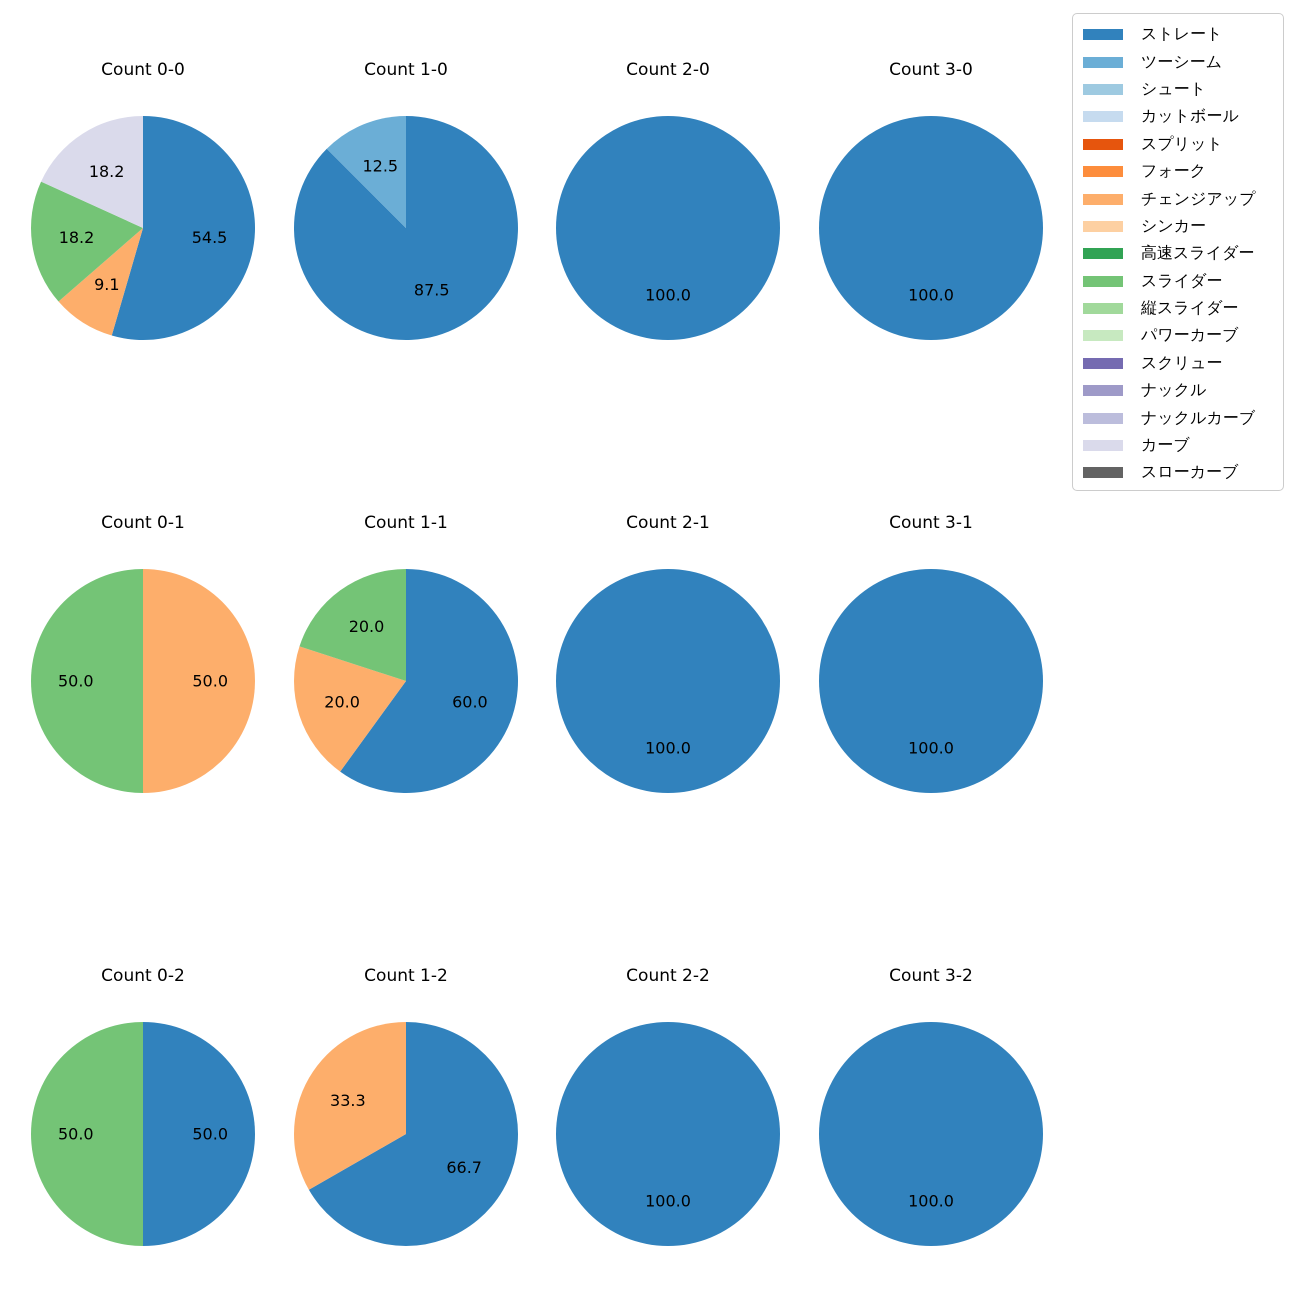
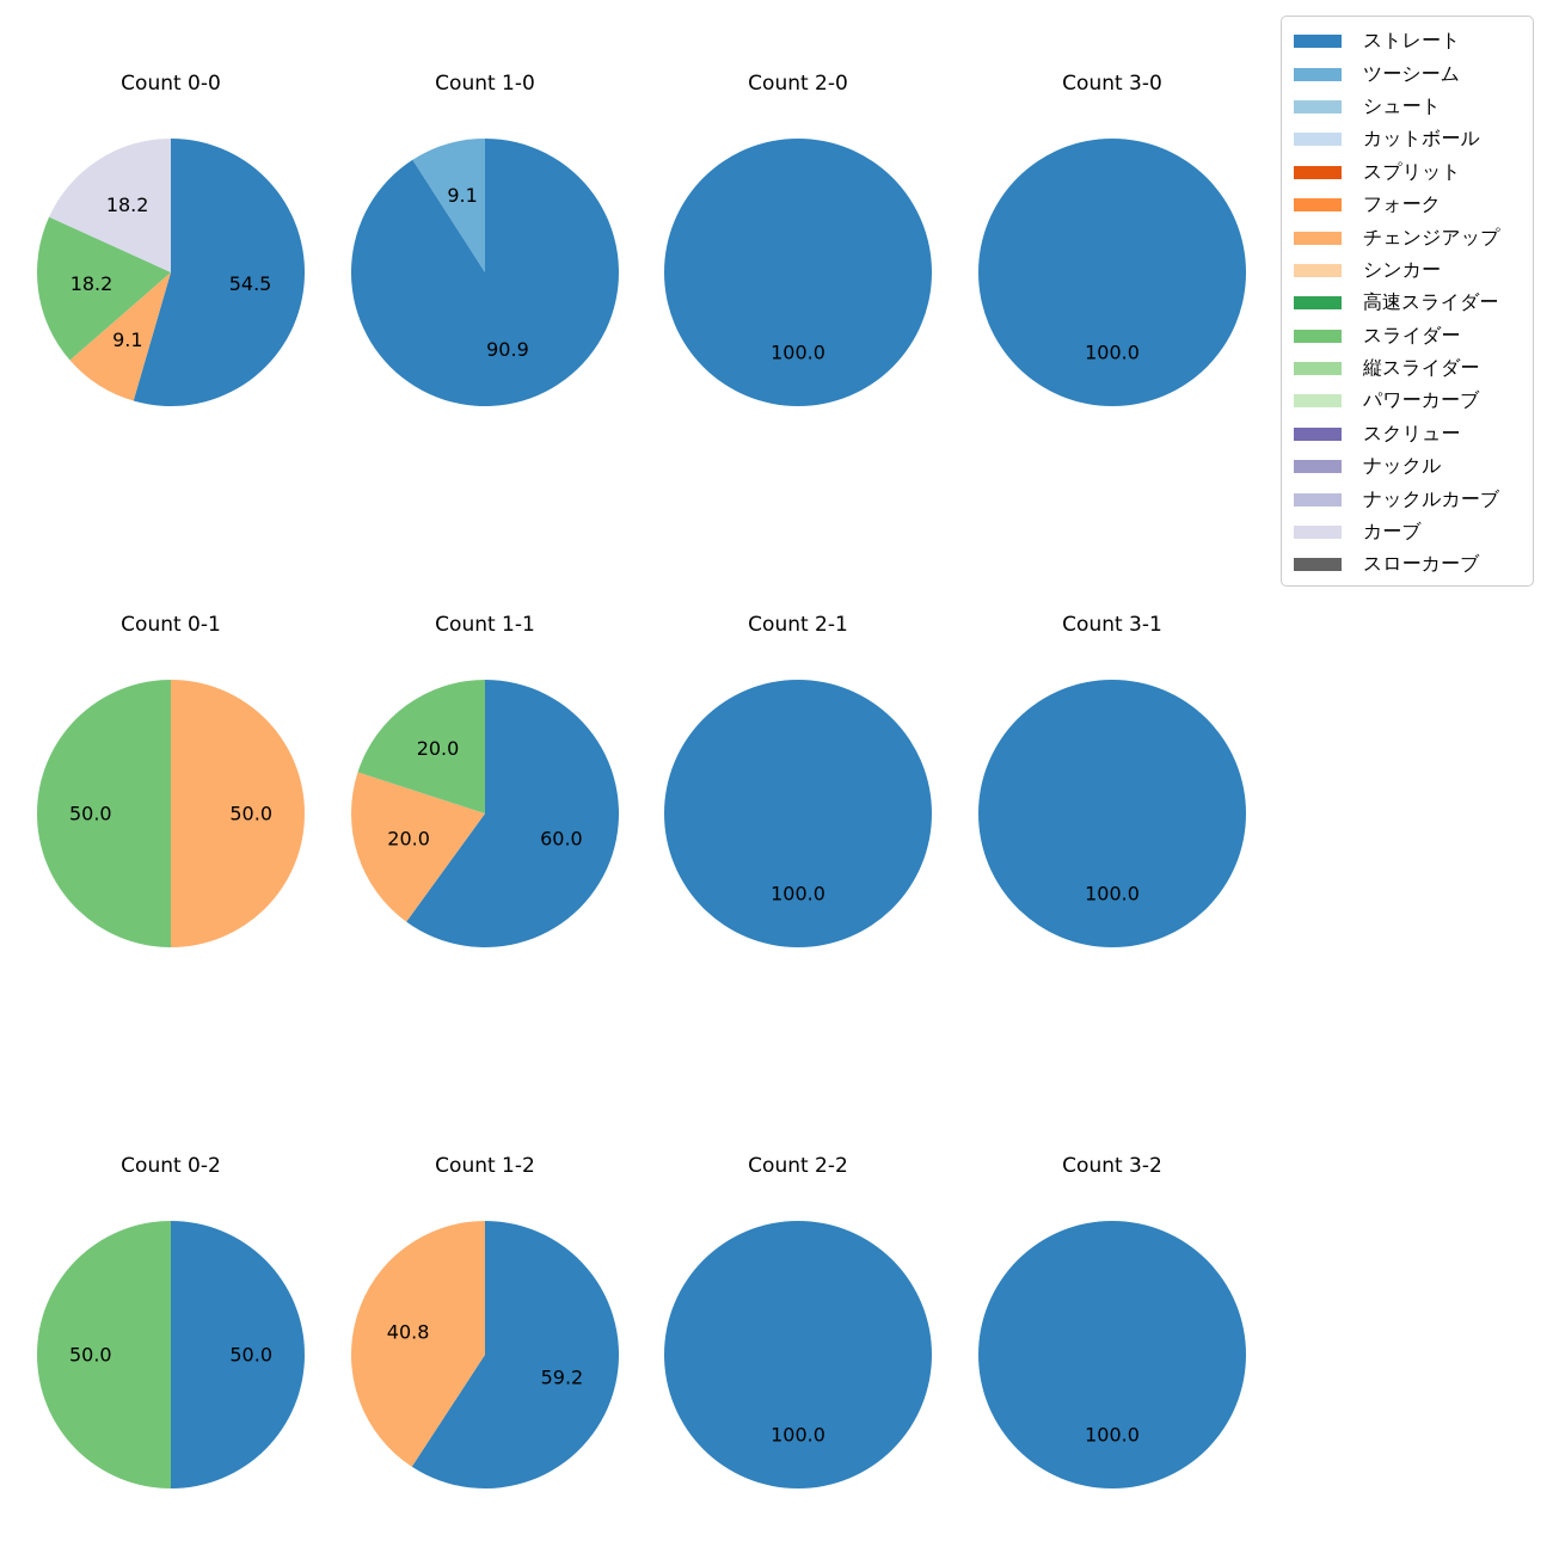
Count 1-0/ストレート: 87.5 -> 90.9
Count 1-0/ツーシーム: 12.5 -> 9.1
Count 1-2/ストレート: 66.7 -> 59.2
Count 1-2/チェンジアップ: 33.3 -> 40.8
